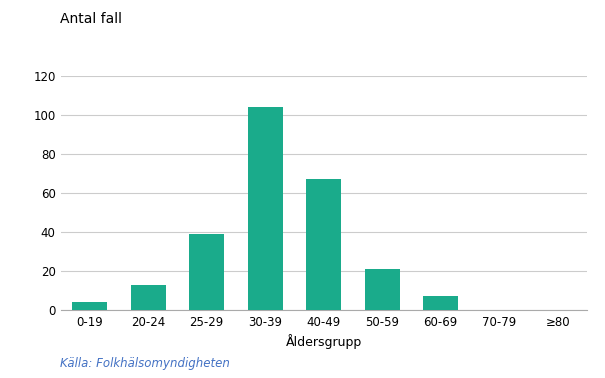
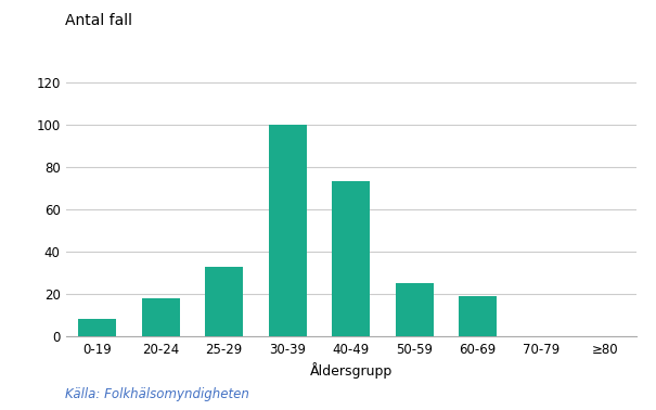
0-19: 4 -> 8
20-24: 13 -> 18
25-29: 39 -> 33
30-39: 104 -> 100
40-49: 67 -> 73
50-59: 21 -> 25
60-69: 7 -> 19
